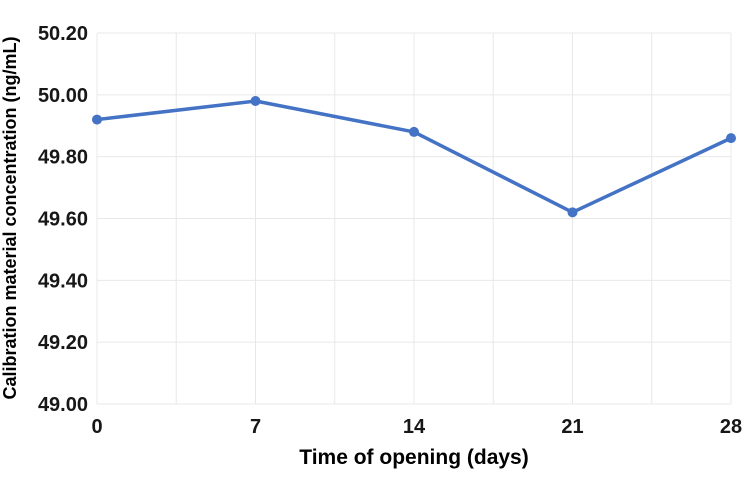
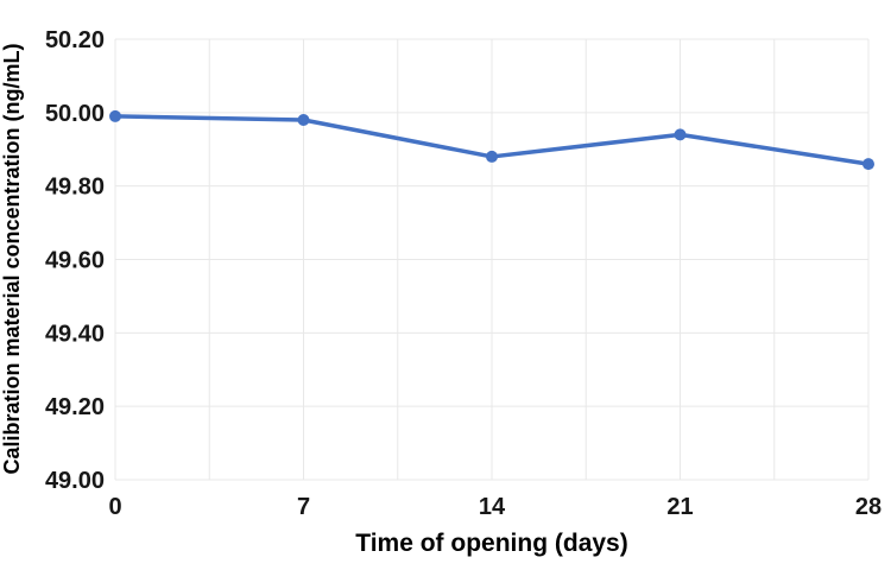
0: 49.92 -> 49.99
21: 49.62 -> 49.94
